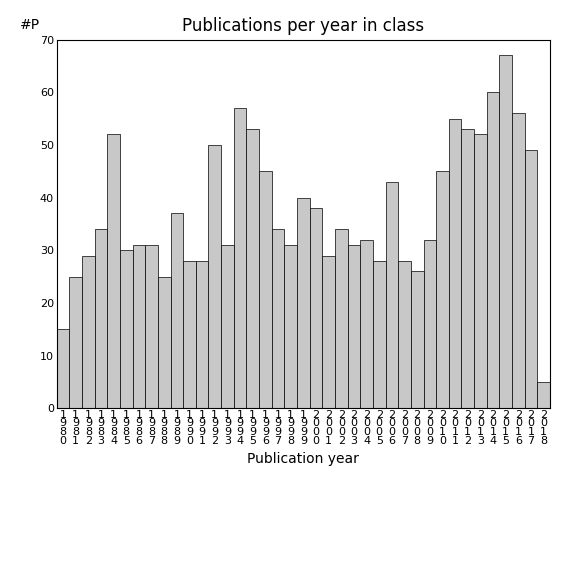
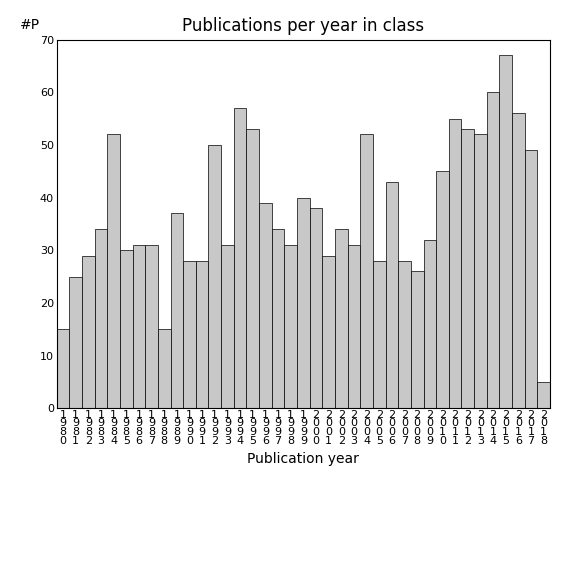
1 9 8 8: 25 -> 15
1 9 9 6: 45 -> 39
2 0 0 4: 32 -> 52
